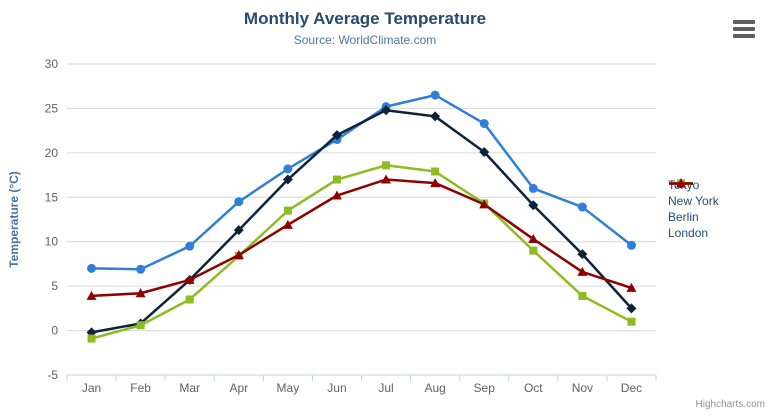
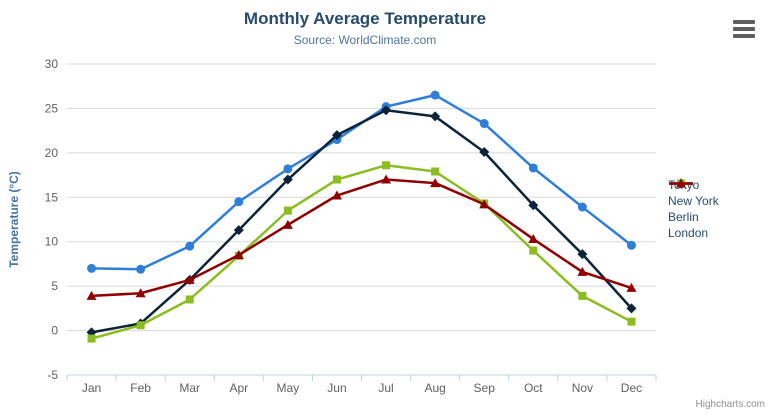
Tokyo/Oct: 16 -> 18
